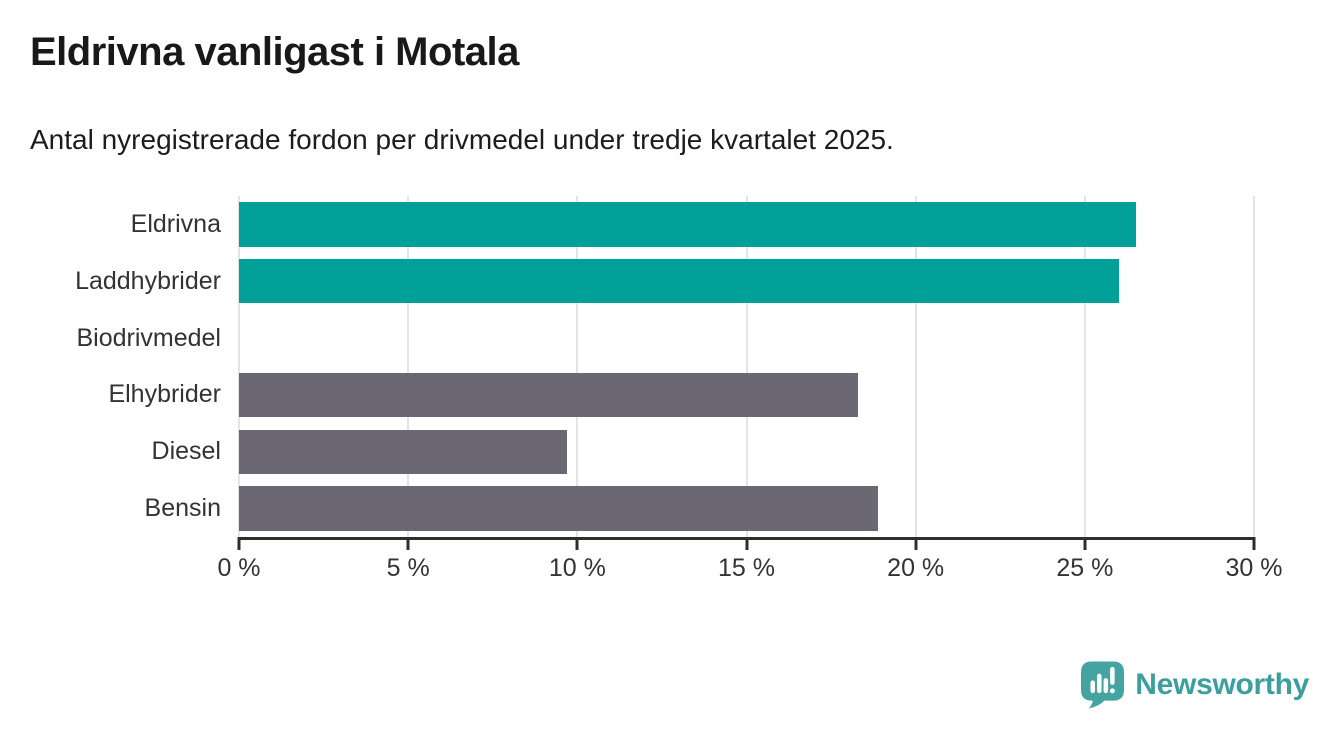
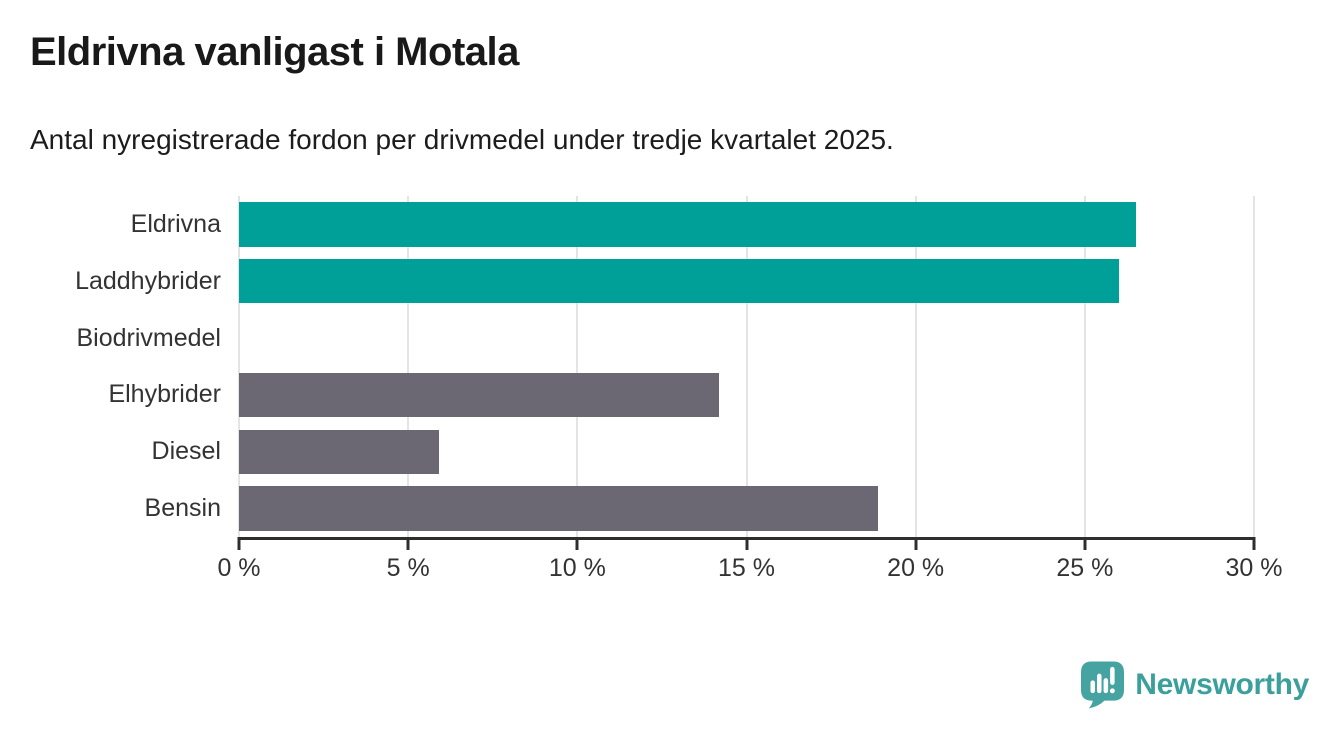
Elhybrider: 18.3% -> 14.2%
Diesel: 9.7% -> 5.9%
